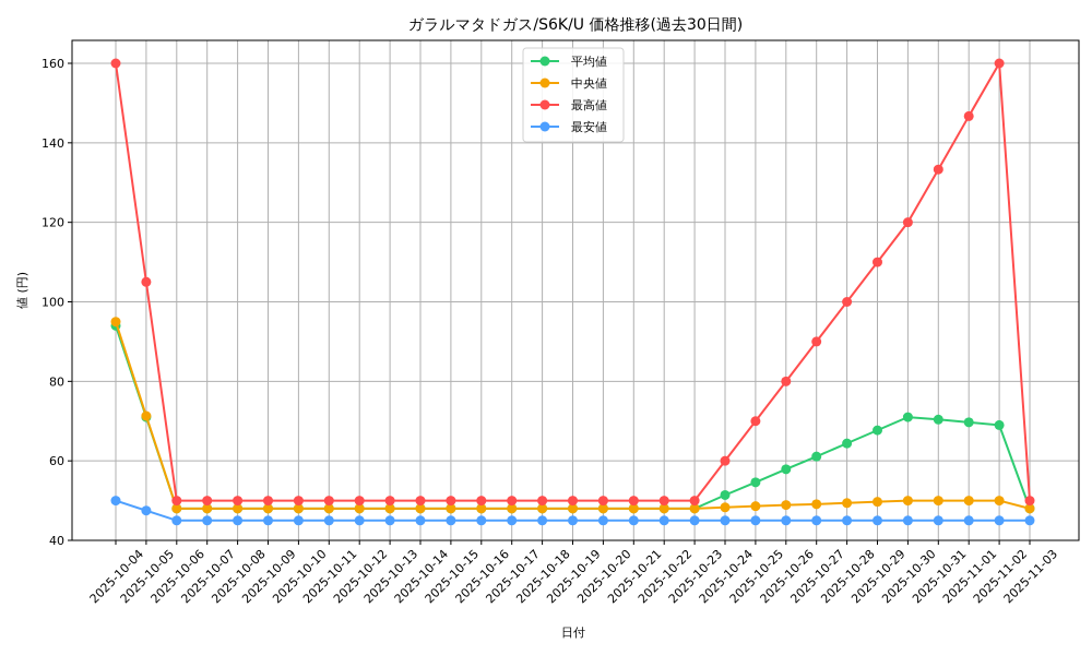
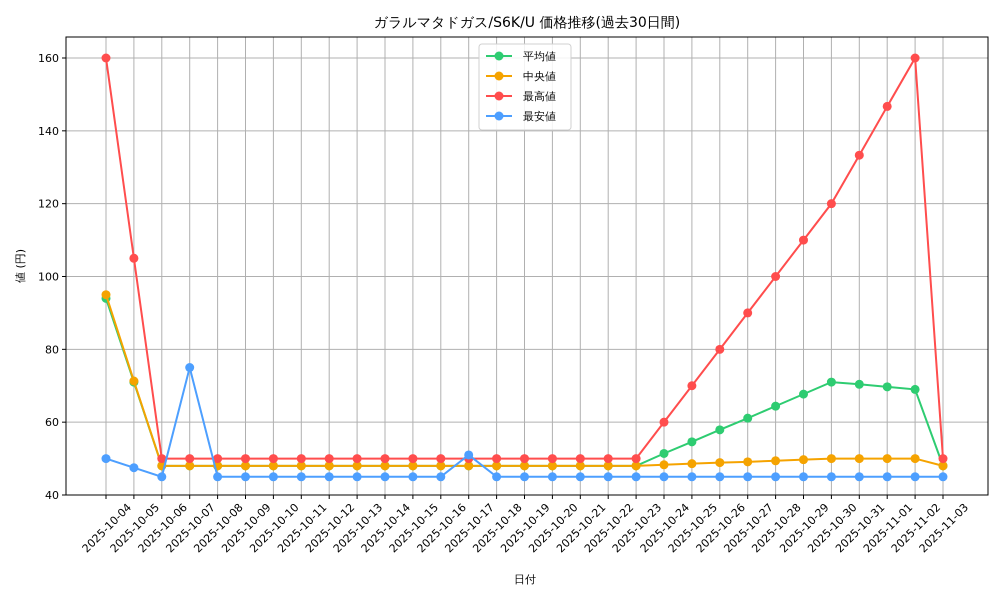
最安値/2025-10-07: 45 -> 75
最安値/2025-10-17: 45 -> 51
